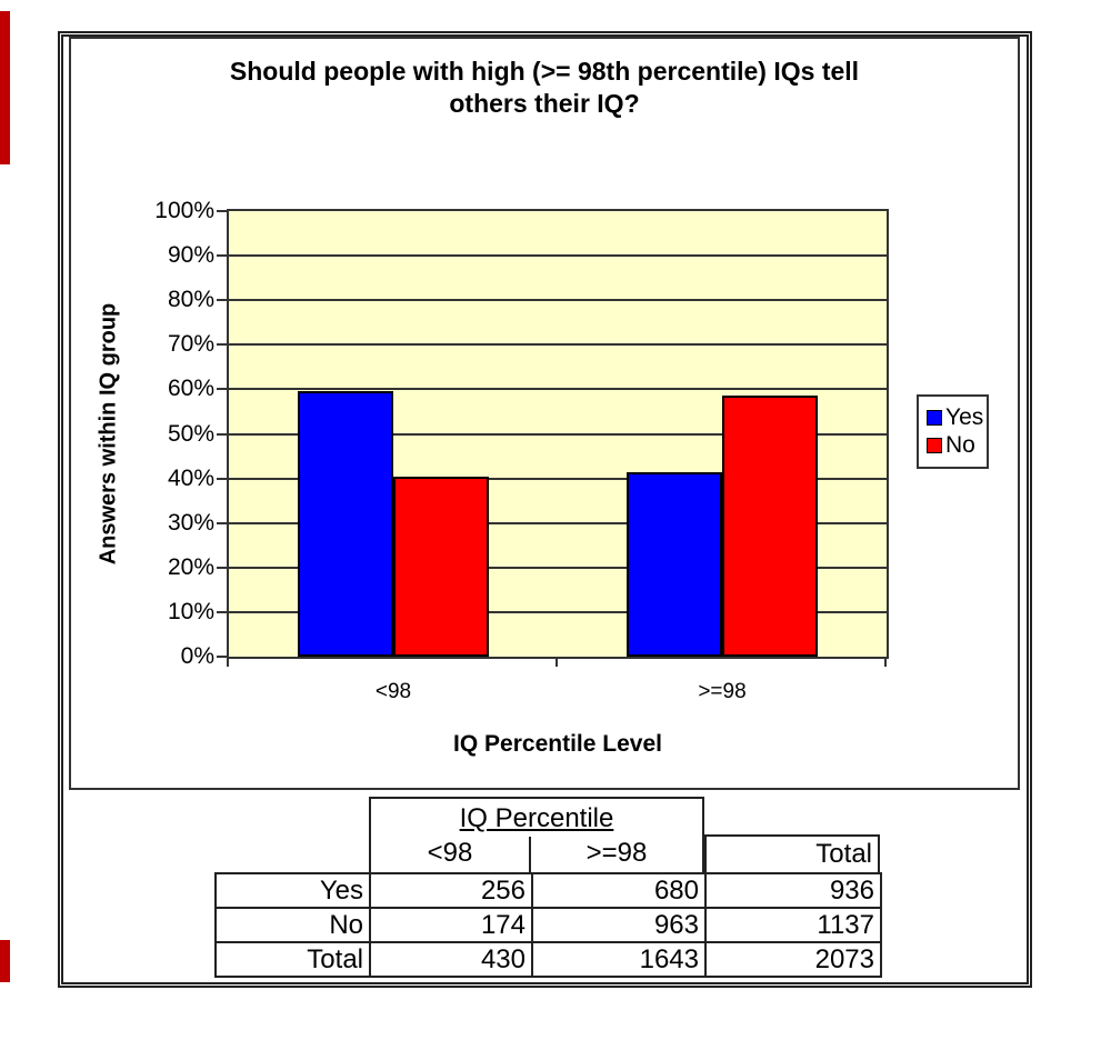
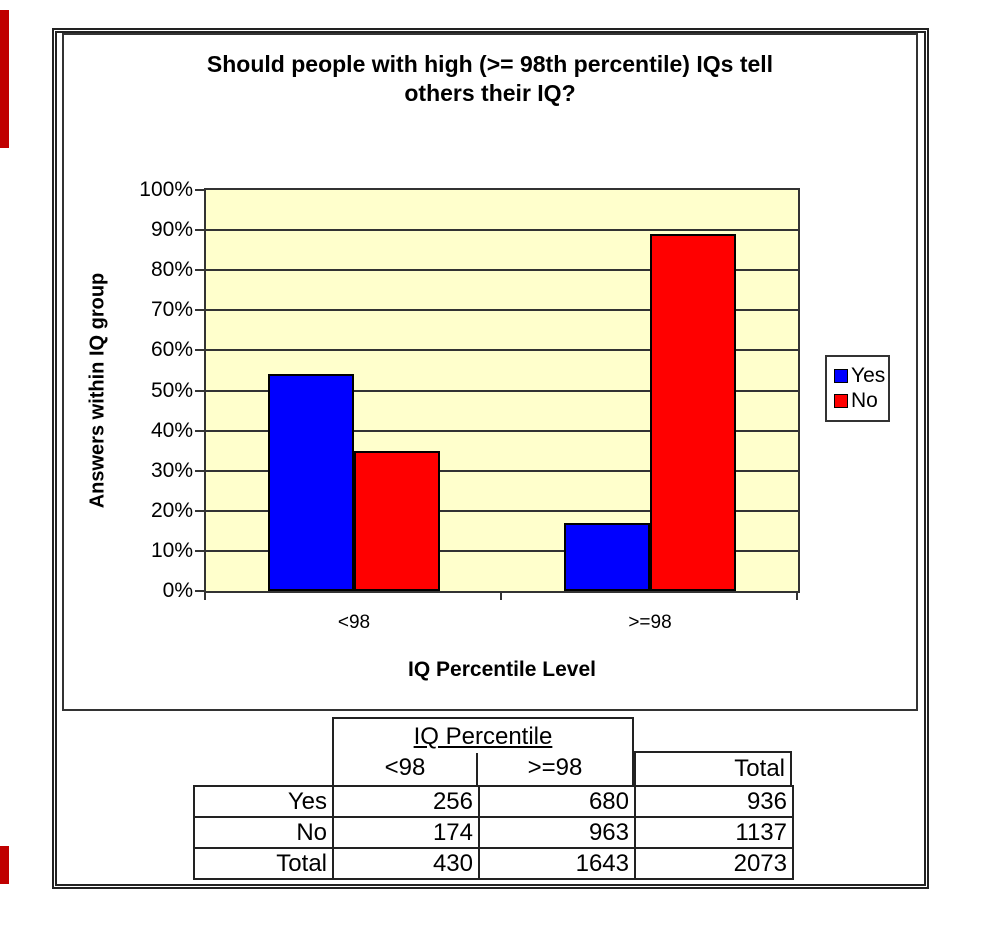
Yes/<98: 60% -> 54%
No/<98: 40% -> 35%
Yes/>=98: 41% -> 17%
No/>=98: 59% -> 89%
